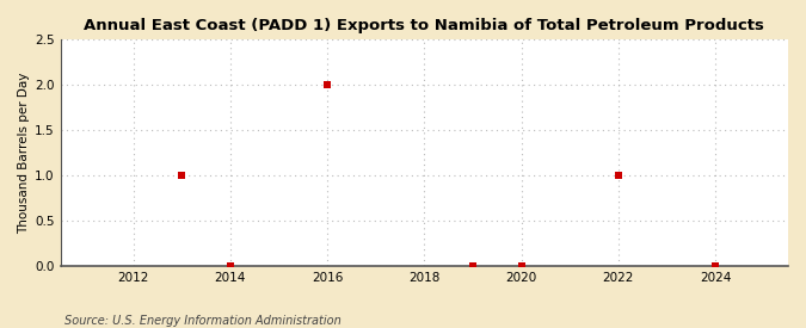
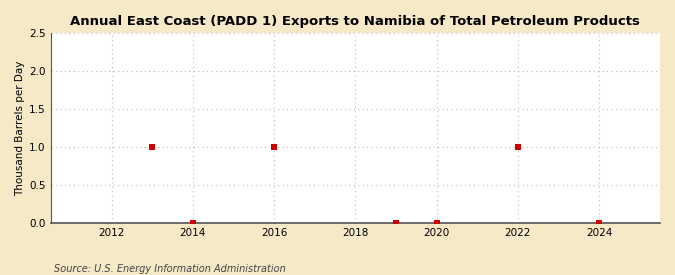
2016: 2 -> 1
